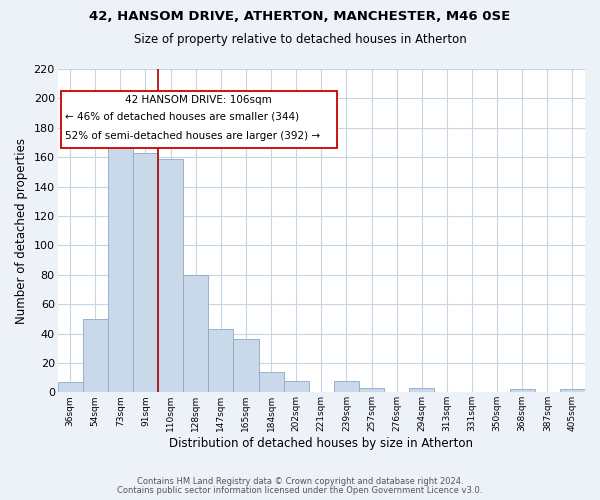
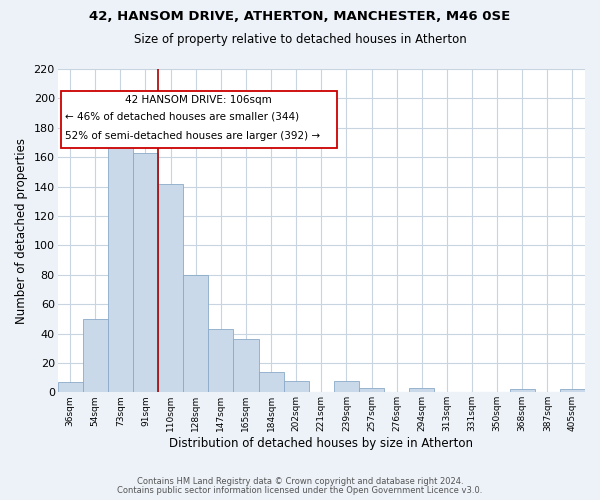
110sqm: 159 -> 142
